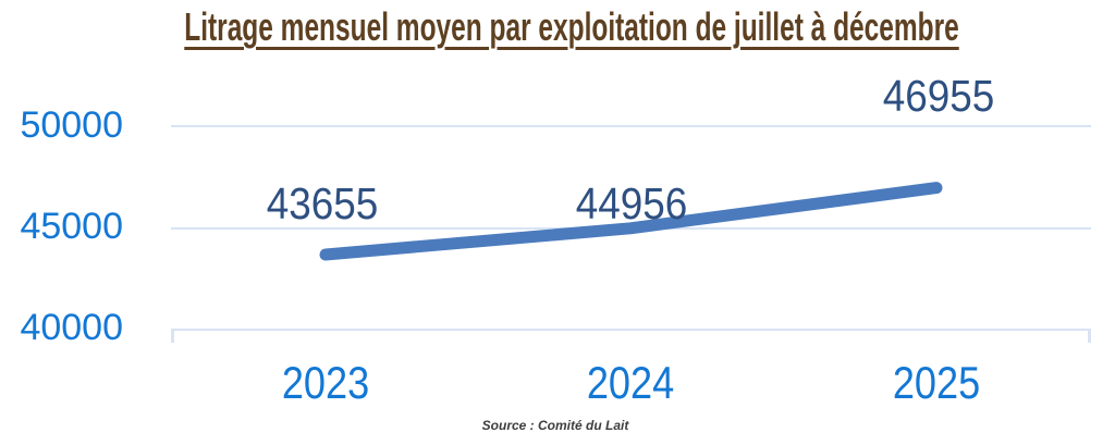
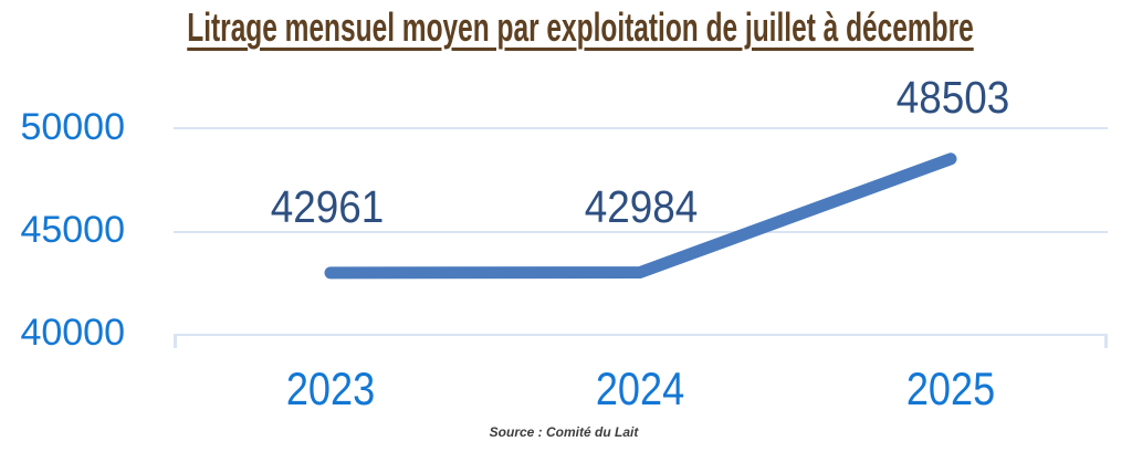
2023: 43655 -> 42961
2024: 44956 -> 42984
2025: 46955 -> 48503
